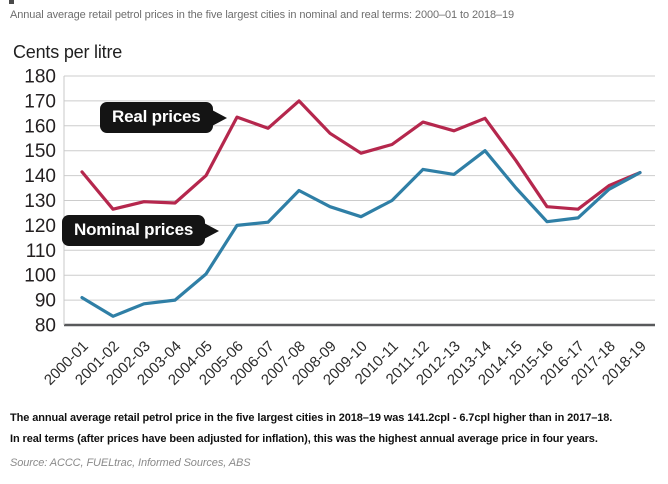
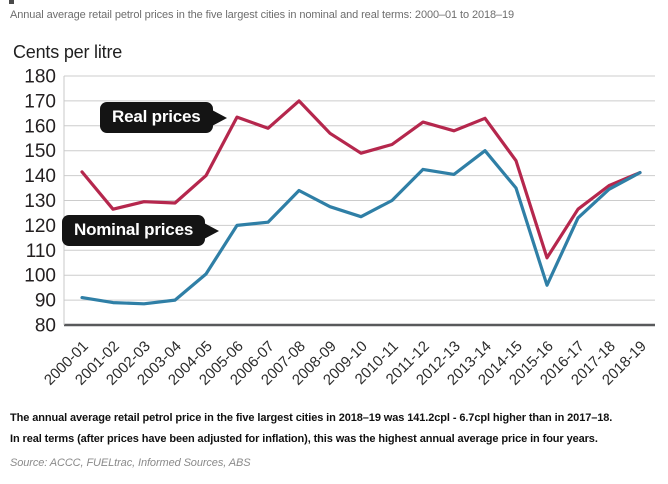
Nominal prices/2001-02: 84 -> 89
Real prices/2015-16: 128 -> 107
Nominal prices/2015-16: 122 -> 96
